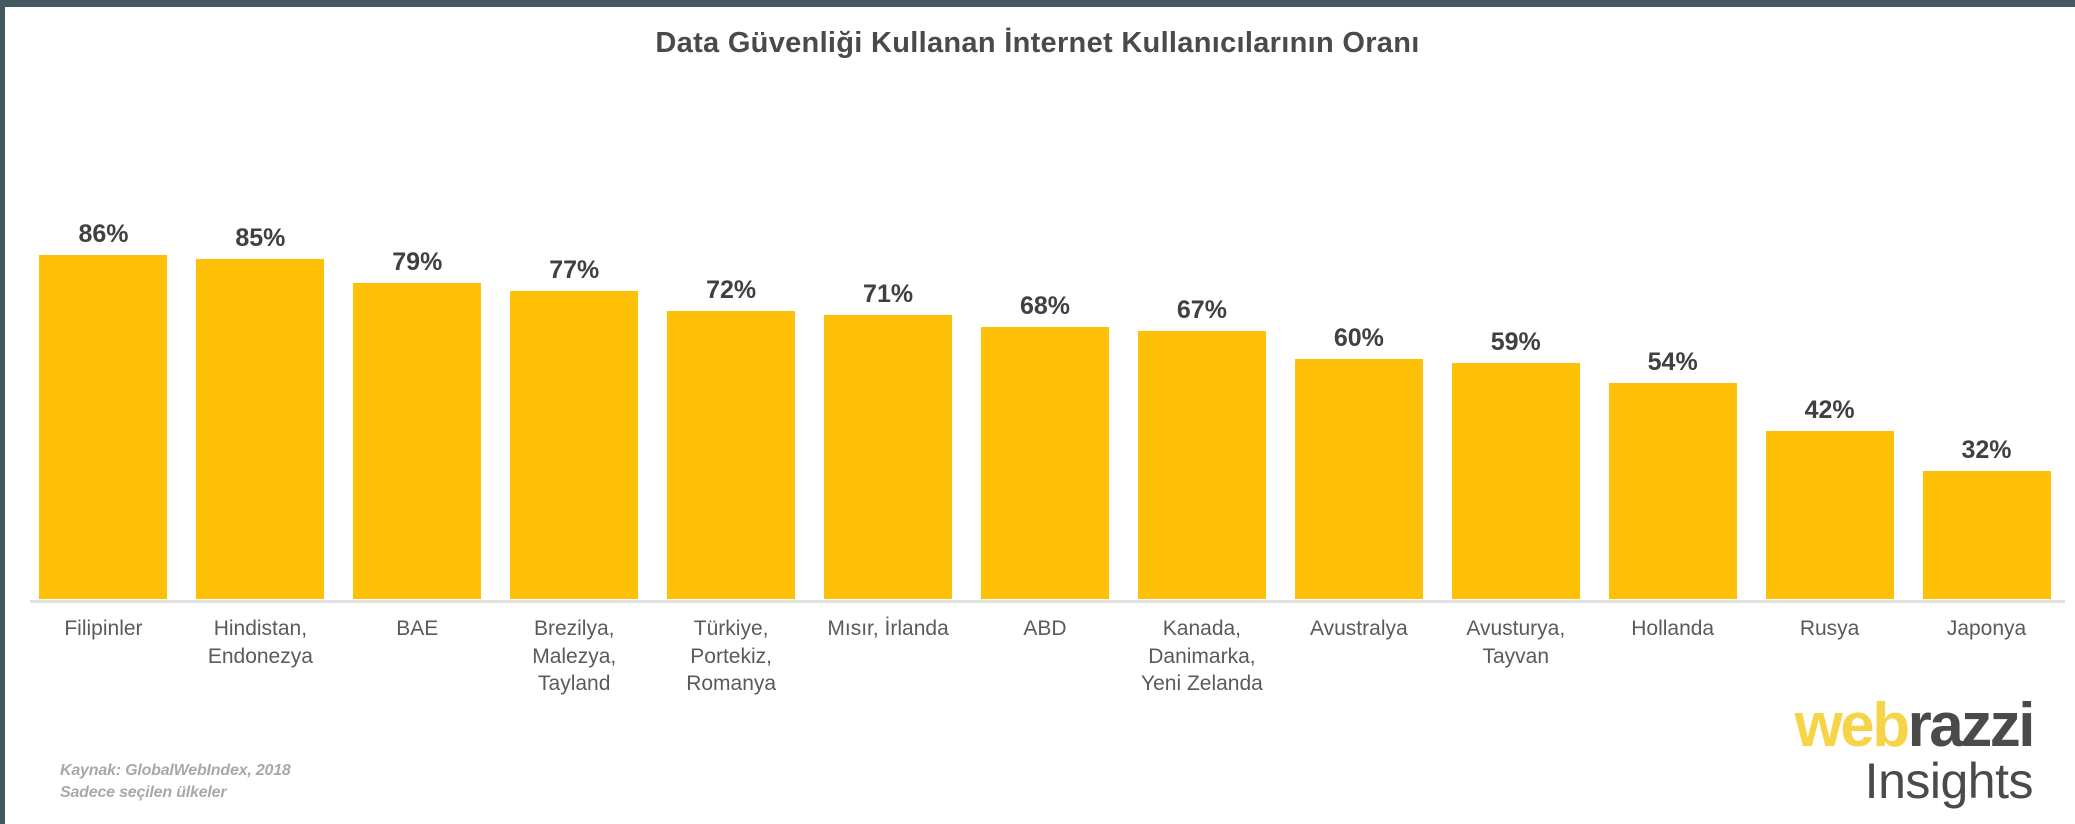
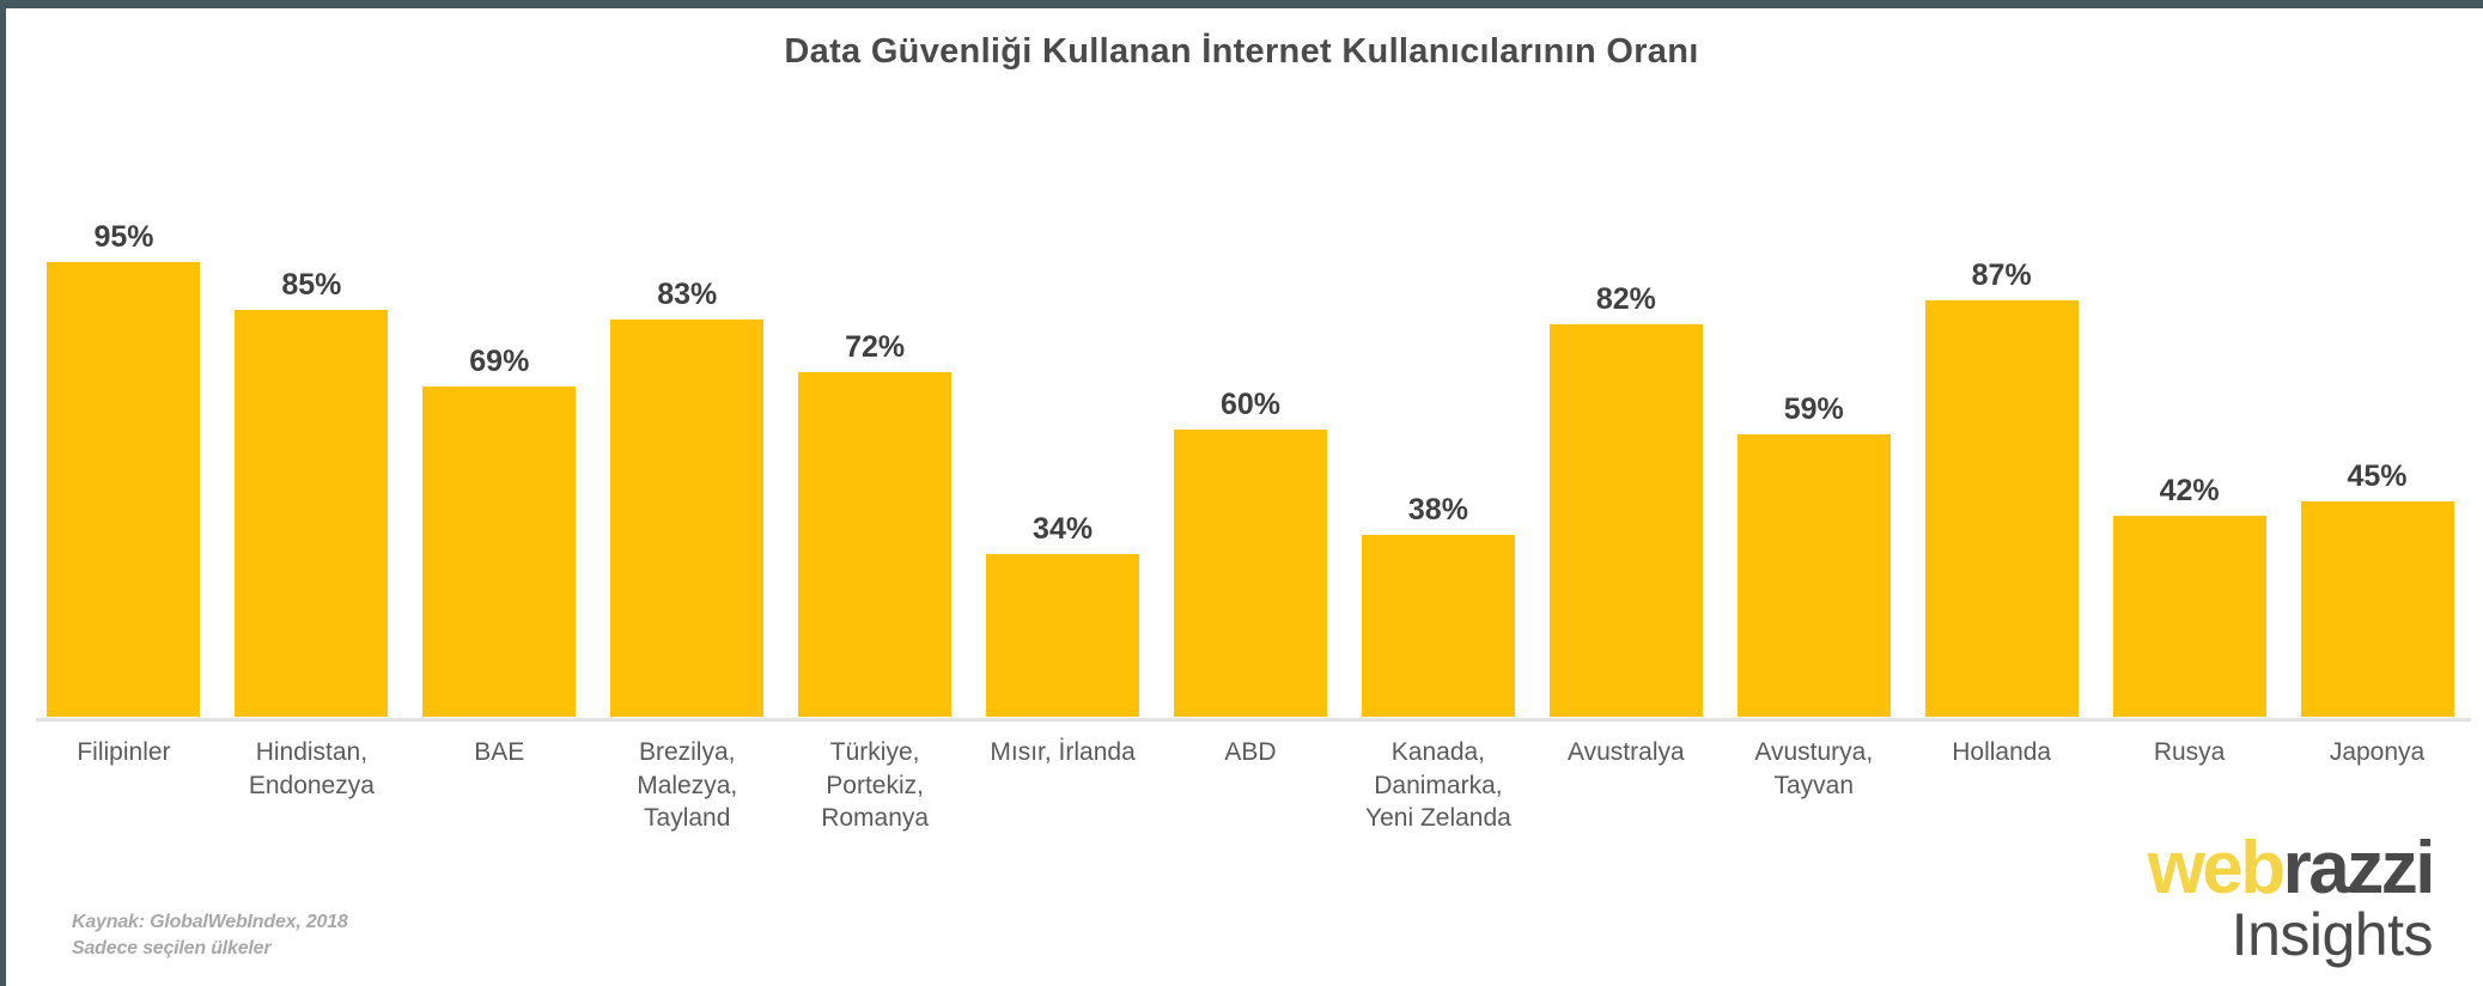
Filipinler: 86% -> 95%
BAE: 79% -> 69%
Brezilya, Malezya, Tayland: 77% -> 83%
Mısır, İrlanda: 71% -> 34%
ABD: 68% -> 60%
Kanada, Danimarka, Yeni Zelanda: 67% -> 38%
Avustralya: 60% -> 82%
Hollanda: 54% -> 87%
Japonya: 32% -> 45%
